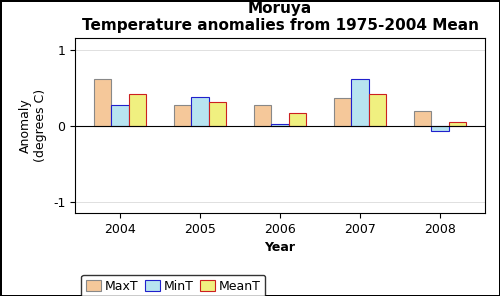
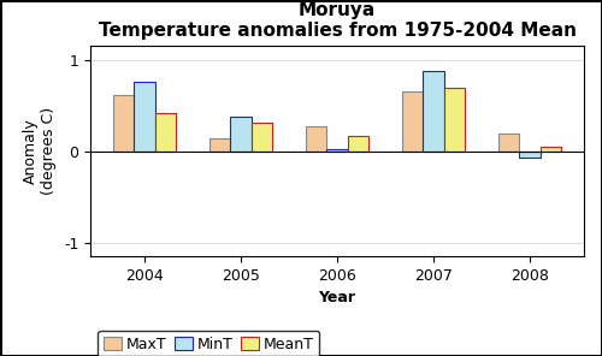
MinT/2004: 0.28 -> 0.76
MaxT/2005: 0.28 -> 0.14
MaxT/2007: 0.37 -> 0.66
MinT/2007: 0.62 -> 0.88
MeanT/2007: 0.42 -> 0.70
